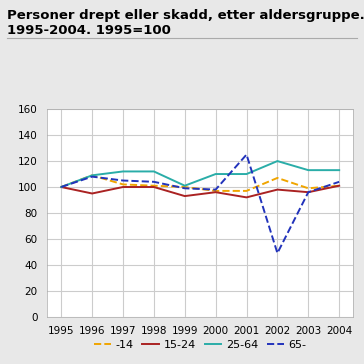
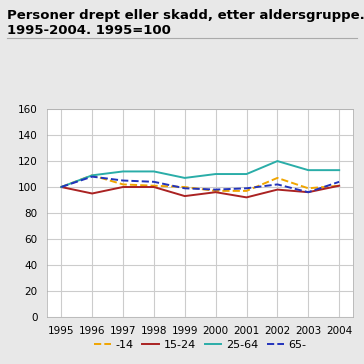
25-64/1999: 101 -> 107
65-/2001: 125 -> 99
65-/2002: 49 -> 102
